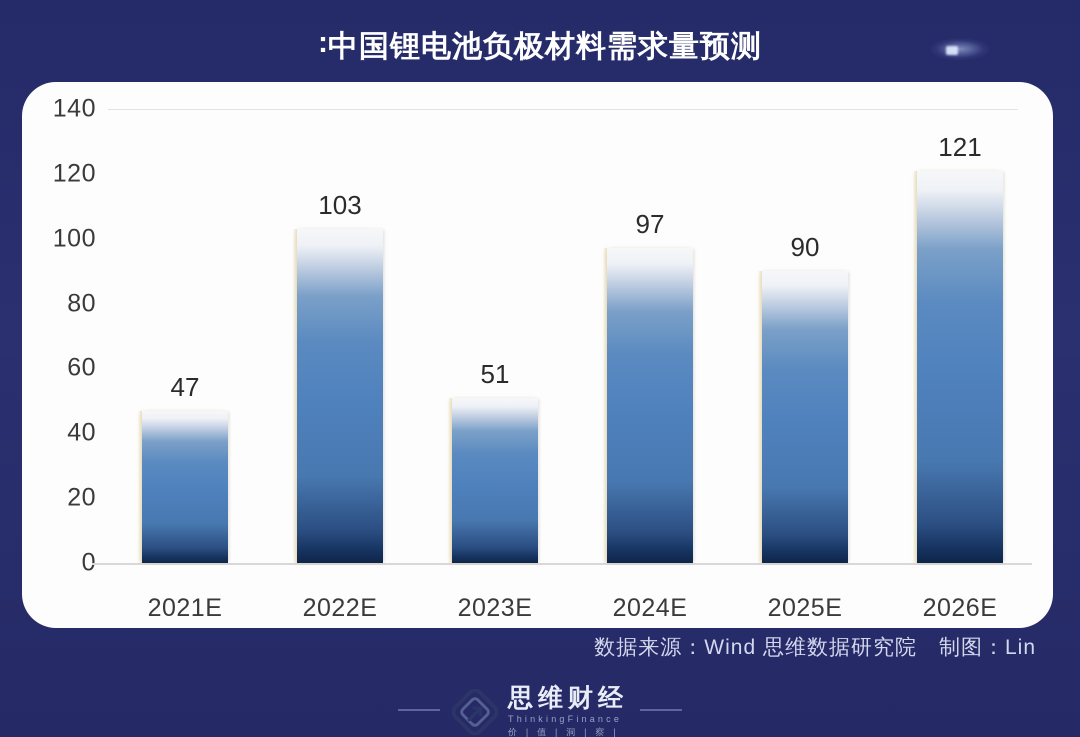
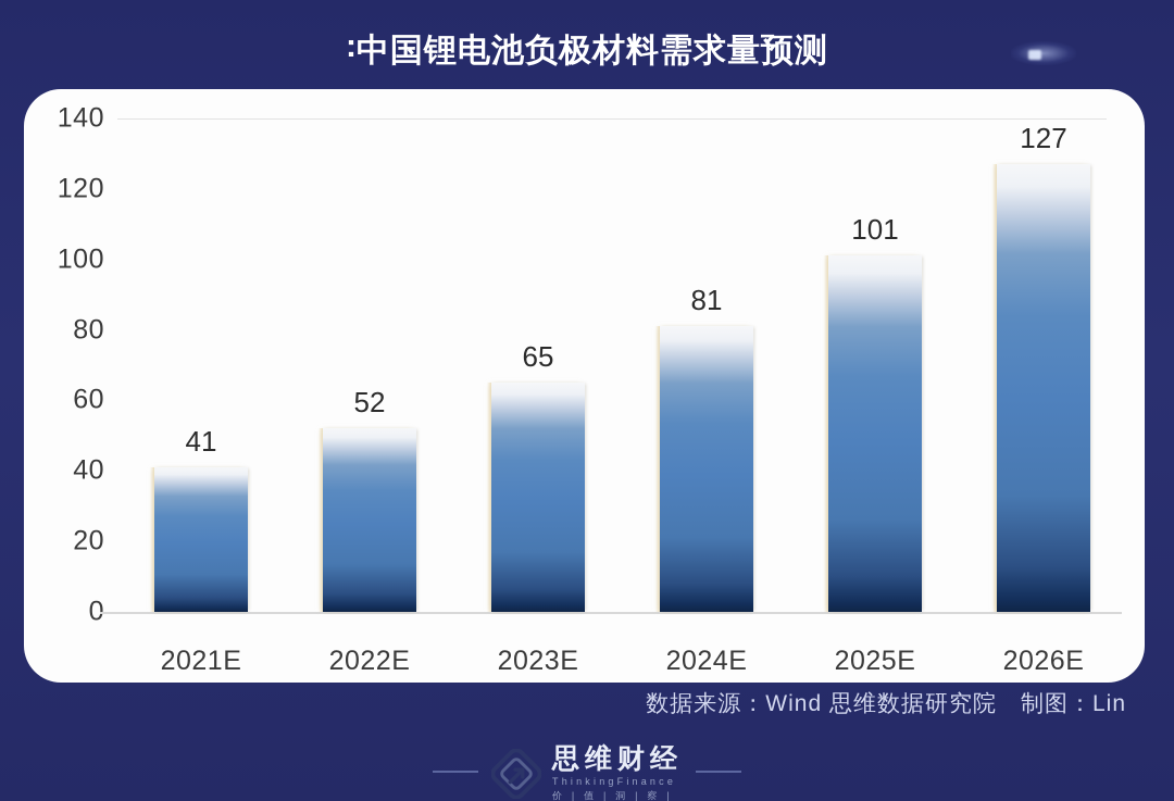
2021E: 47 -> 41
2022E: 103 -> 52
2023E: 51 -> 65
2024E: 97 -> 81
2025E: 90 -> 101
2026E: 121 -> 127
